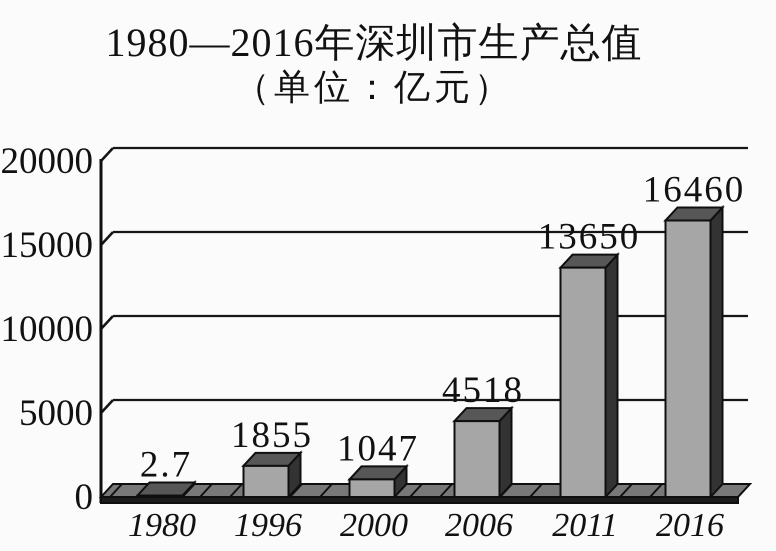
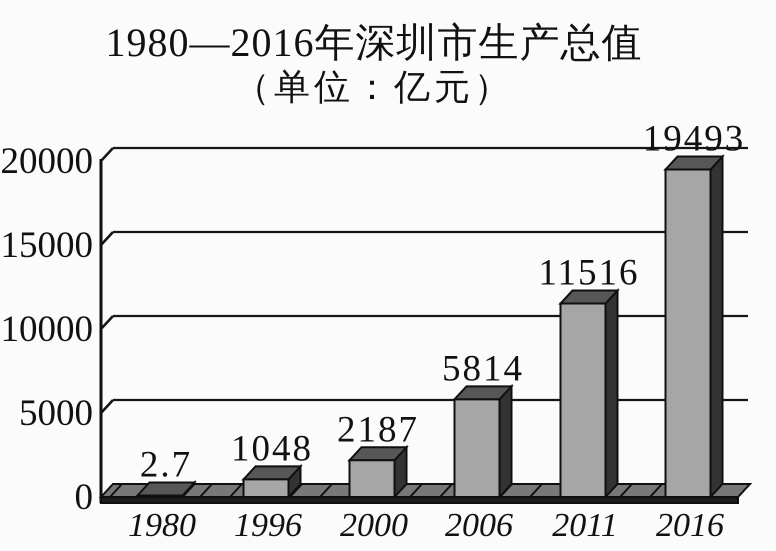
1996: 1855 -> 1048
2000: 1047 -> 2187
2006: 4518 -> 5814
2011: 13650 -> 11516
2016: 16460 -> 19493
